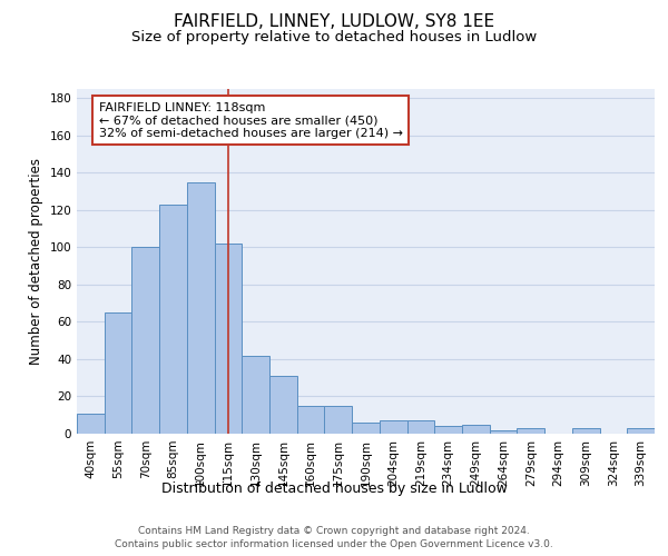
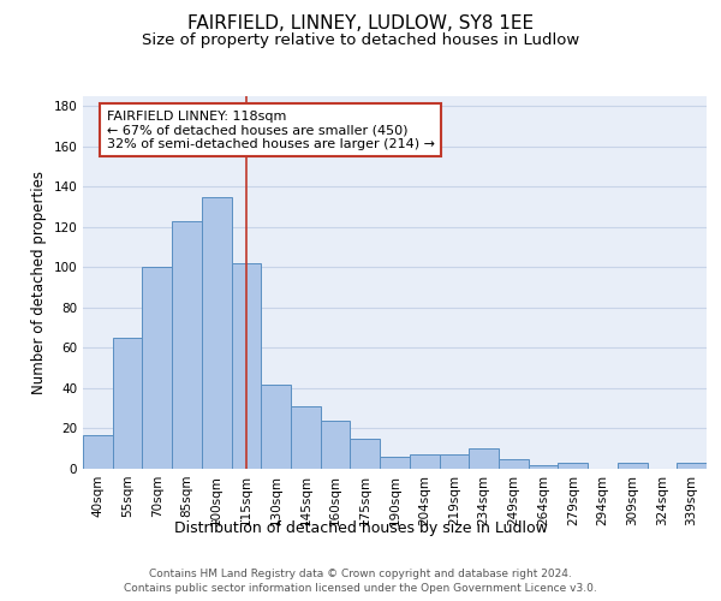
40sqm: 11 -> 17
160sqm: 15 -> 24
234sqm: 4 -> 10
